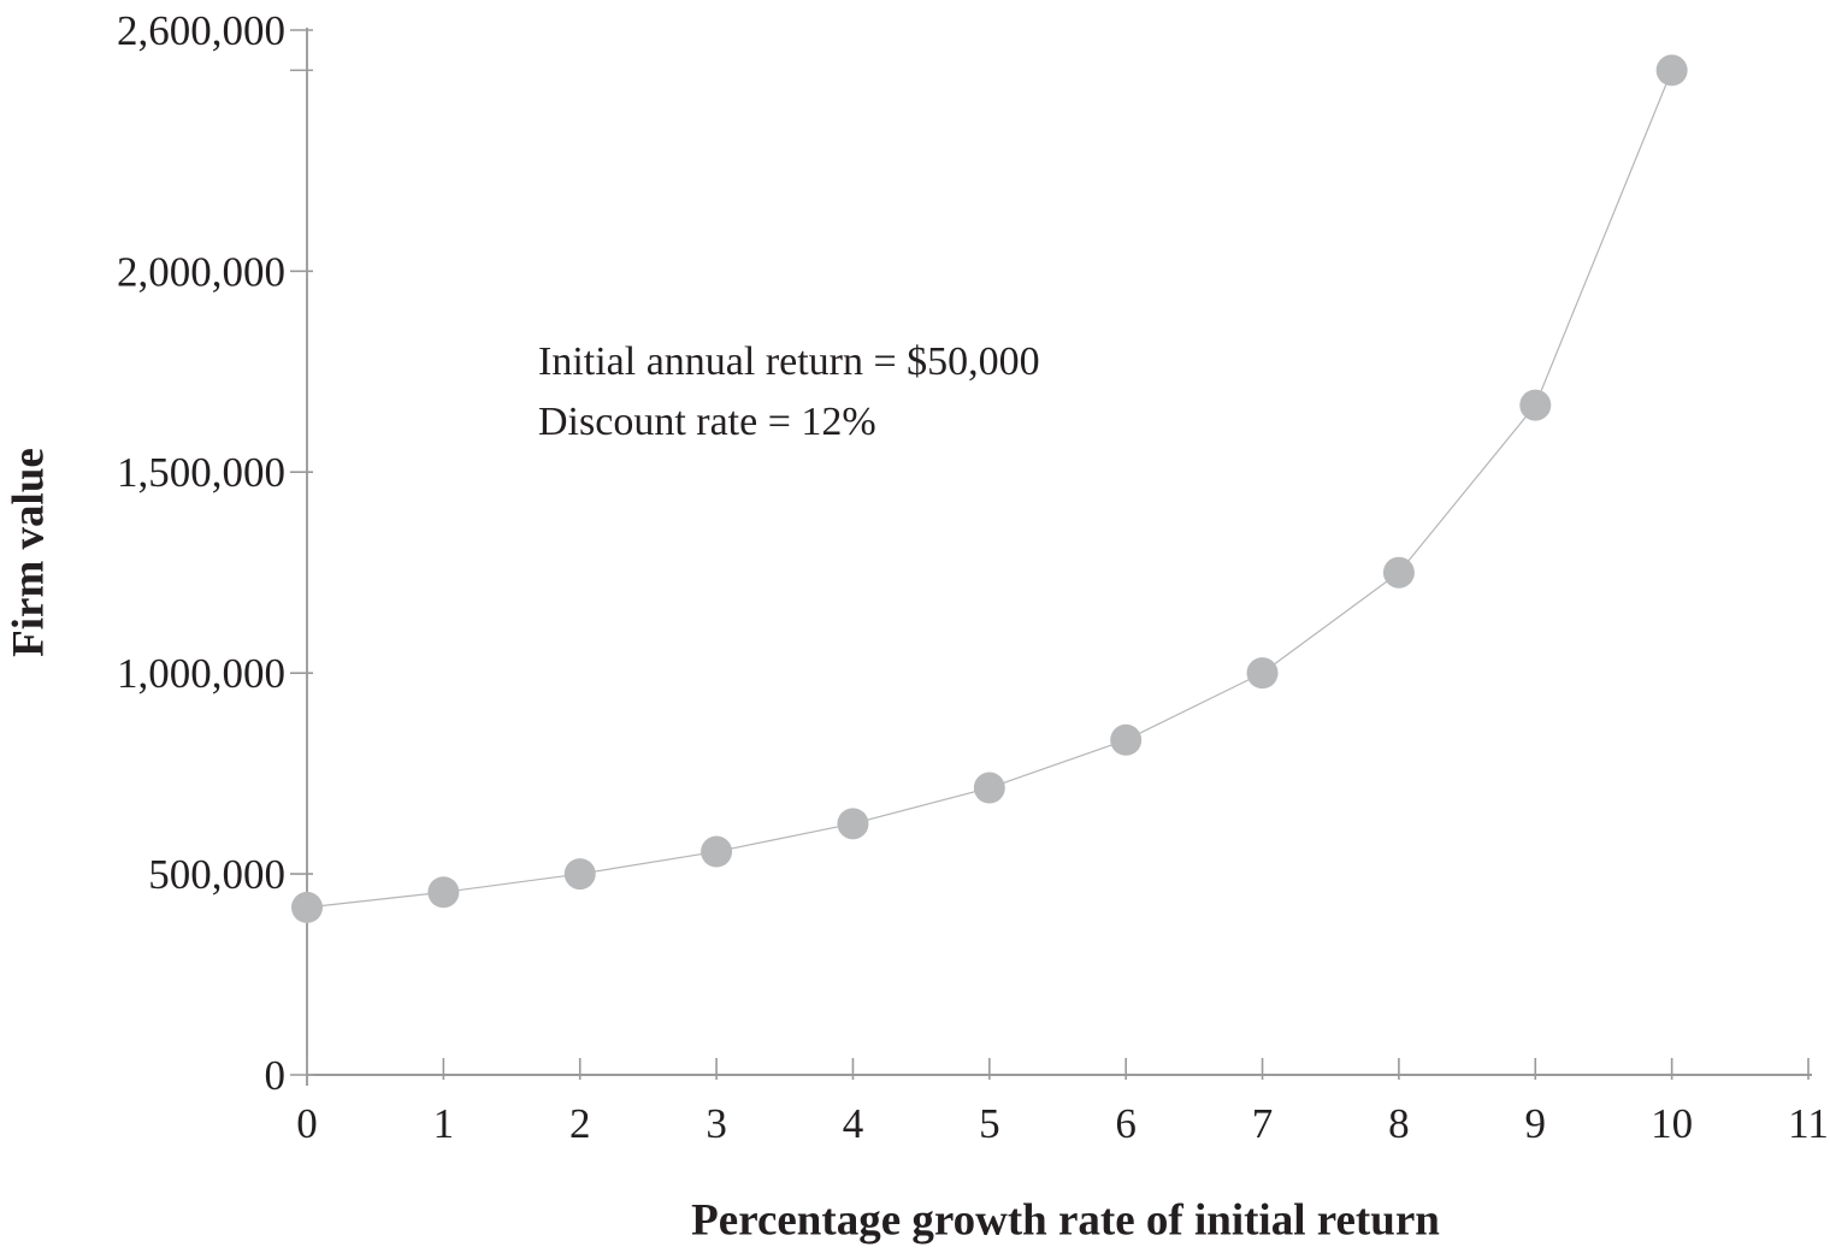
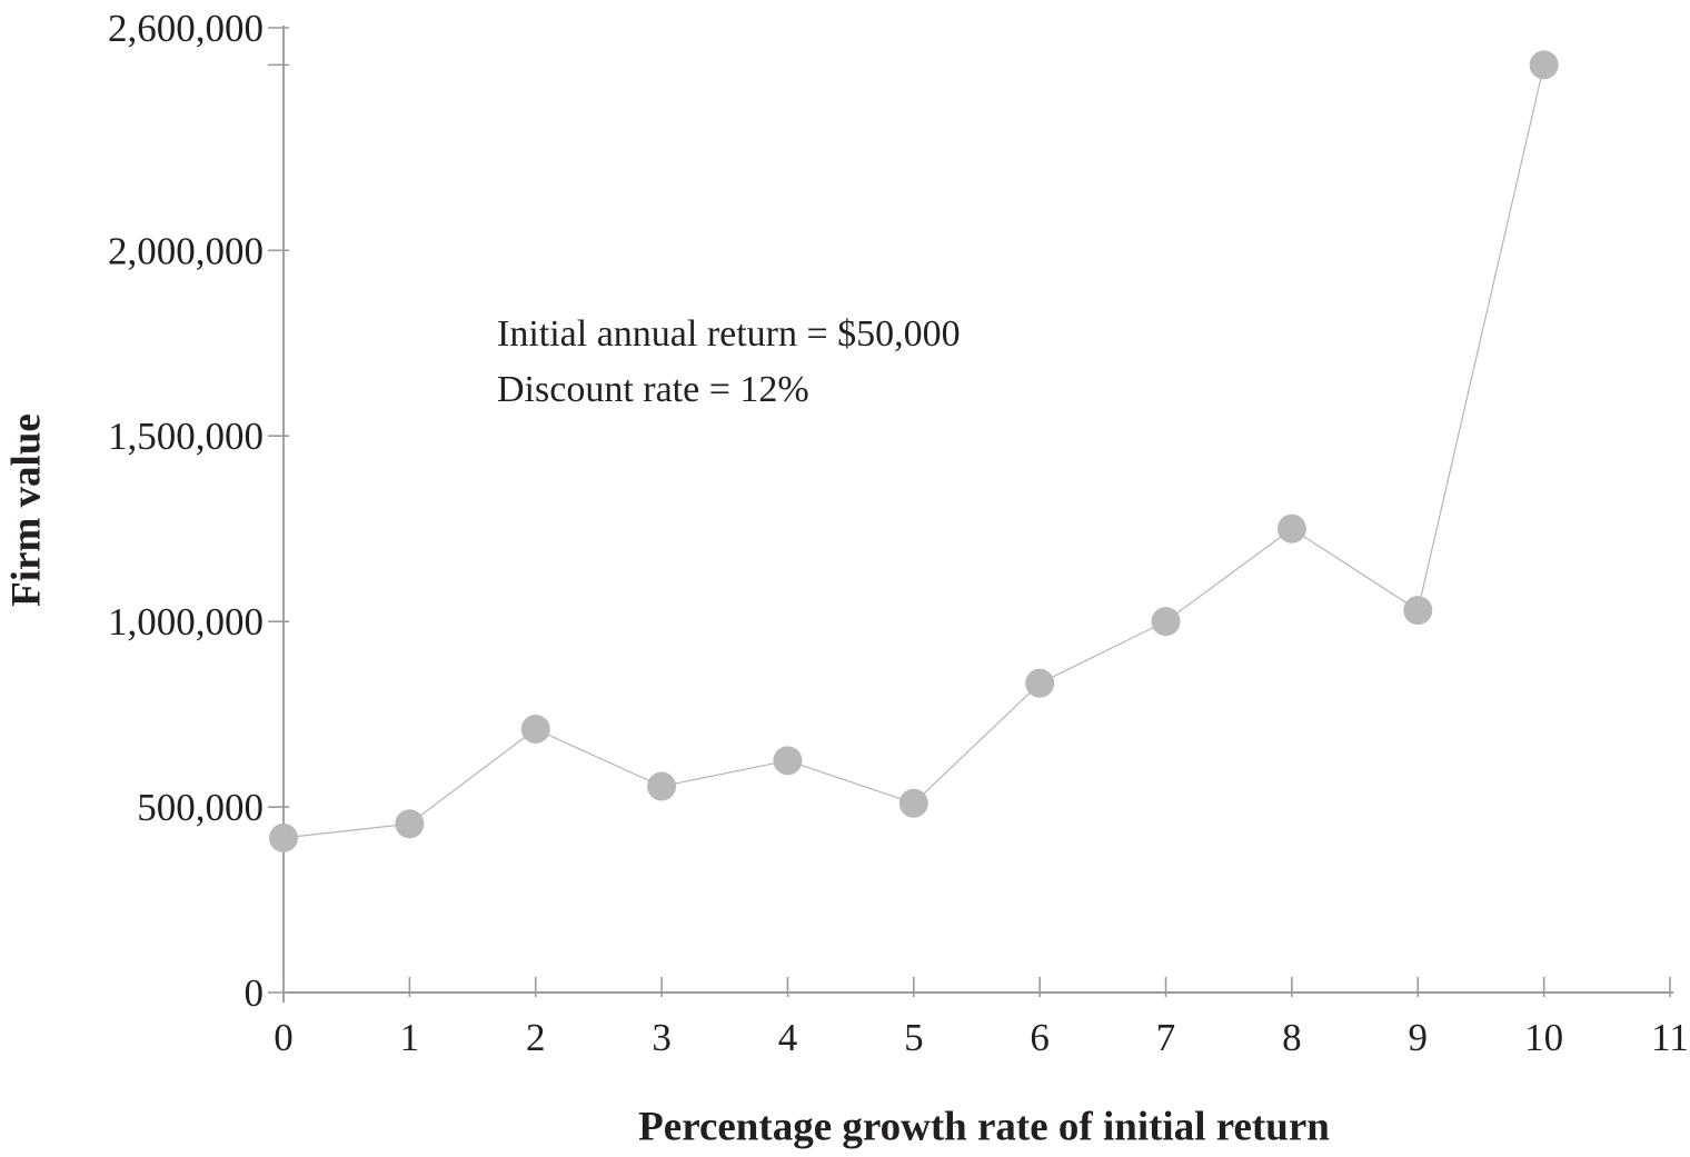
2: 500000 -> 710000
5: 710000 -> 510000
9: 1670000 -> 1030000
